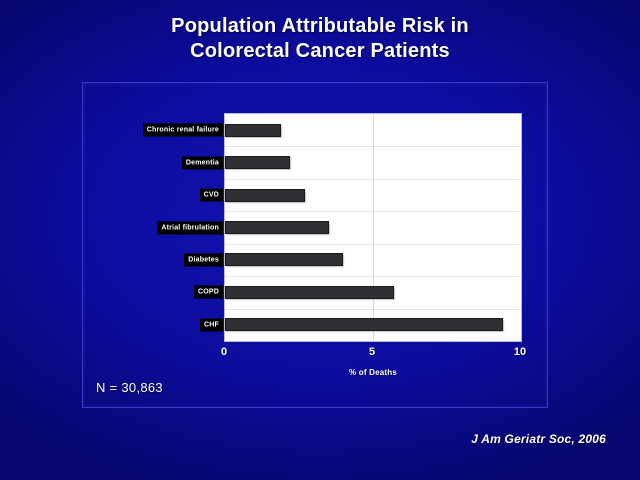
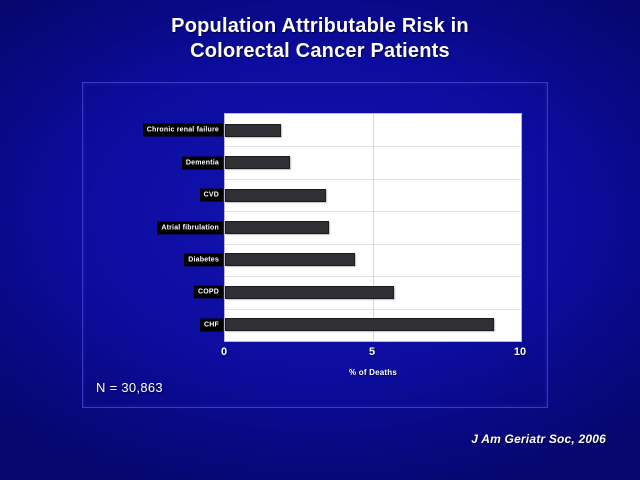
CVD: 2.7 -> 3.4
Diabetes: 4.0 -> 4.4
CHF: 9.4 -> 9.1
